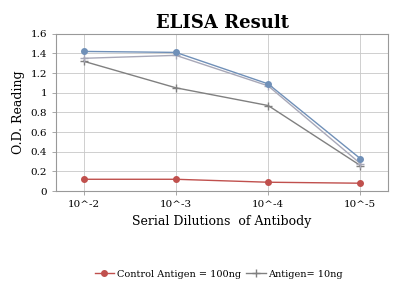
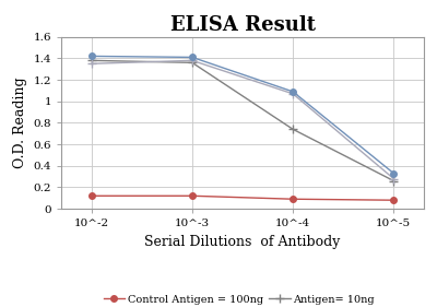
Antigen= 10ng/10^-2: 1.32 -> 1.38
Antigen= 10ng/10^-3: 1.05 -> 1.36
Antigen= 10ng/10^-4: 0.87 -> 0.74
